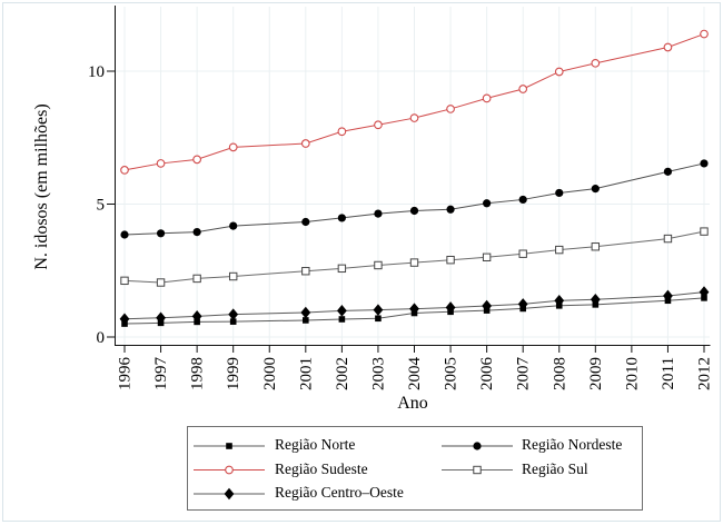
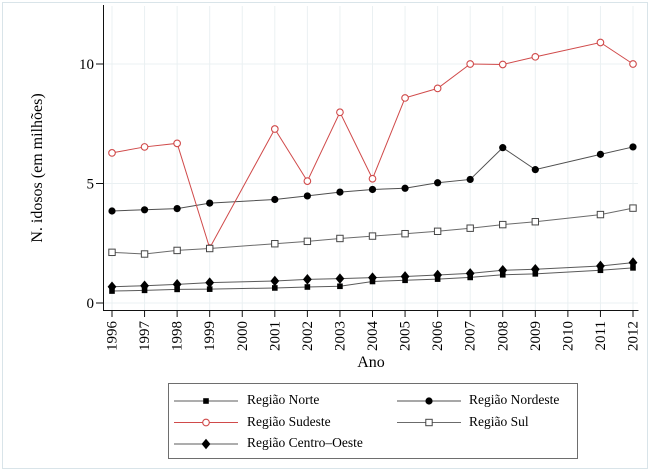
Região Sudeste/1999: 7.1 -> 2.3
Região Sudeste/2002: 7.7 -> 5.1
Região Sudeste/2004: 8.2 -> 5.2
Região Sudeste/2007: 9.3 -> 10.0
Região Nordeste/2008: 5.4 -> 6.5
Região Sudeste/2012: 11.4 -> 10.0
